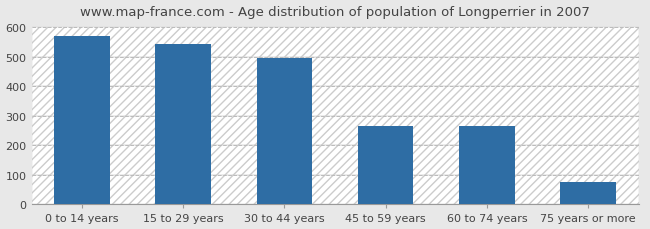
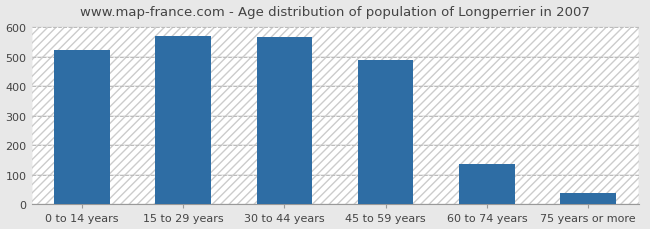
0 to 14 years: 570 -> 522
15 to 29 years: 545 -> 572
30 to 44 years: 495 -> 568
45 to 59 years: 265 -> 488
60 to 74 years: 265 -> 136
75 years or more: 75 -> 40
